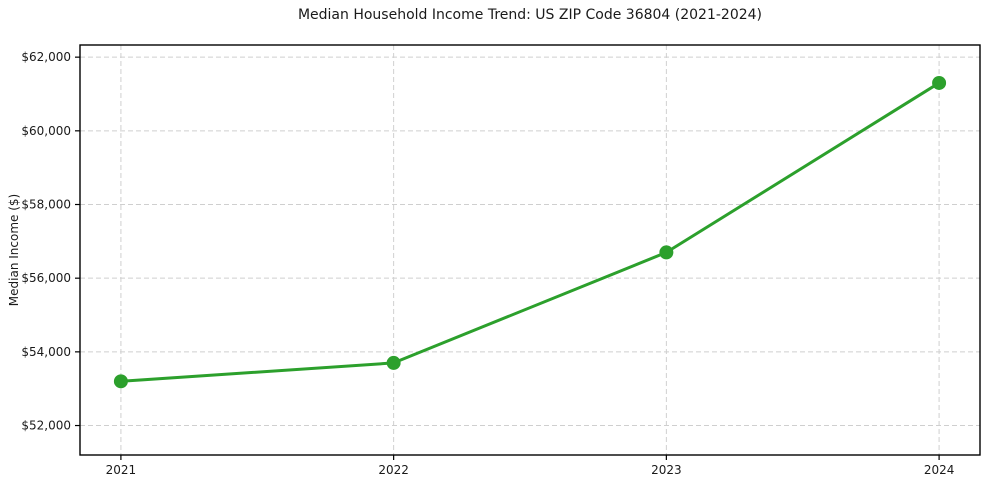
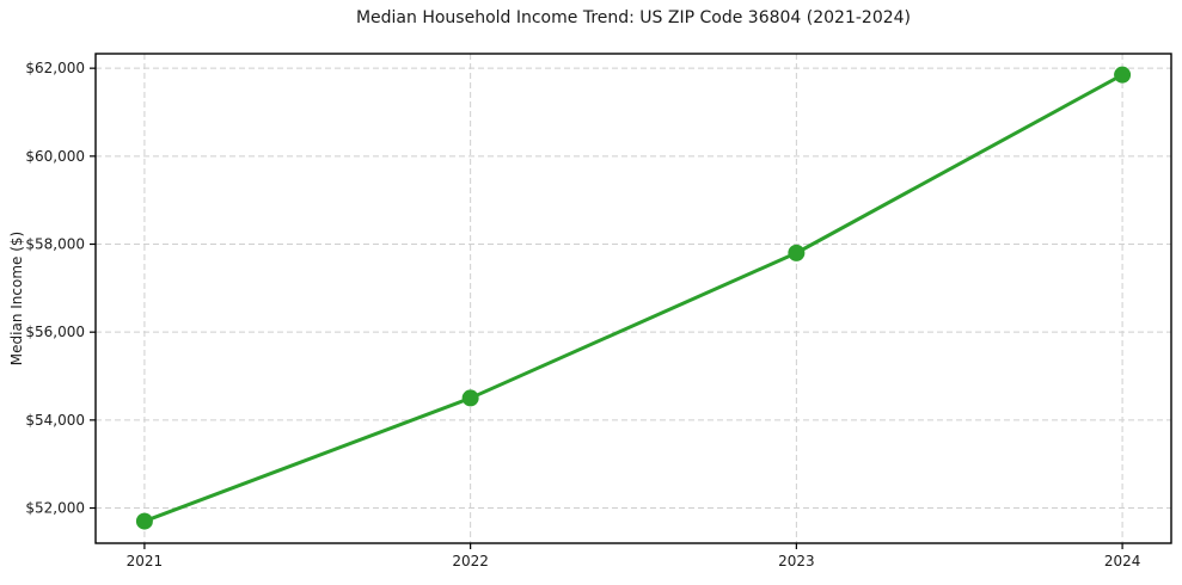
2021: $53200 -> $51700
2022: $53700 -> $54500
2023: $56700 -> $57800
2024: $61300 -> $61800
